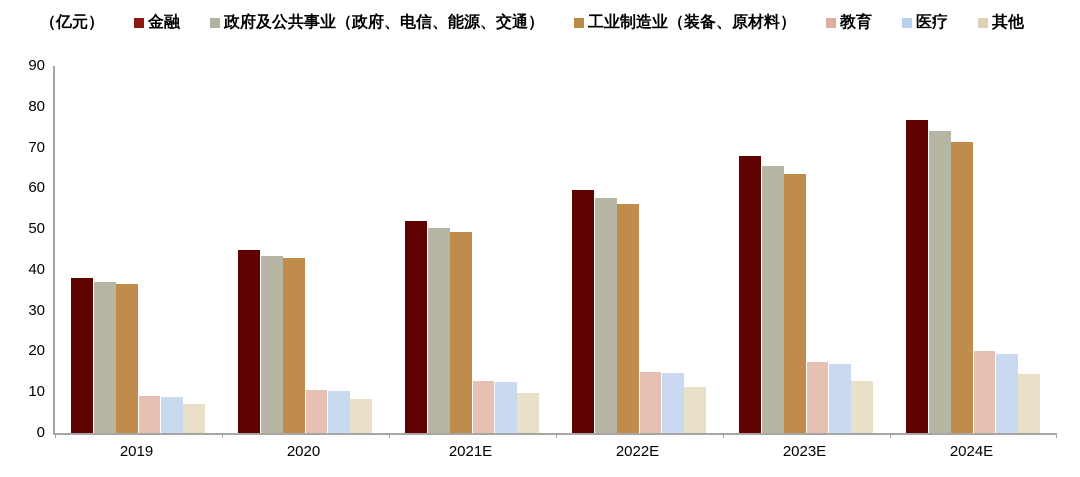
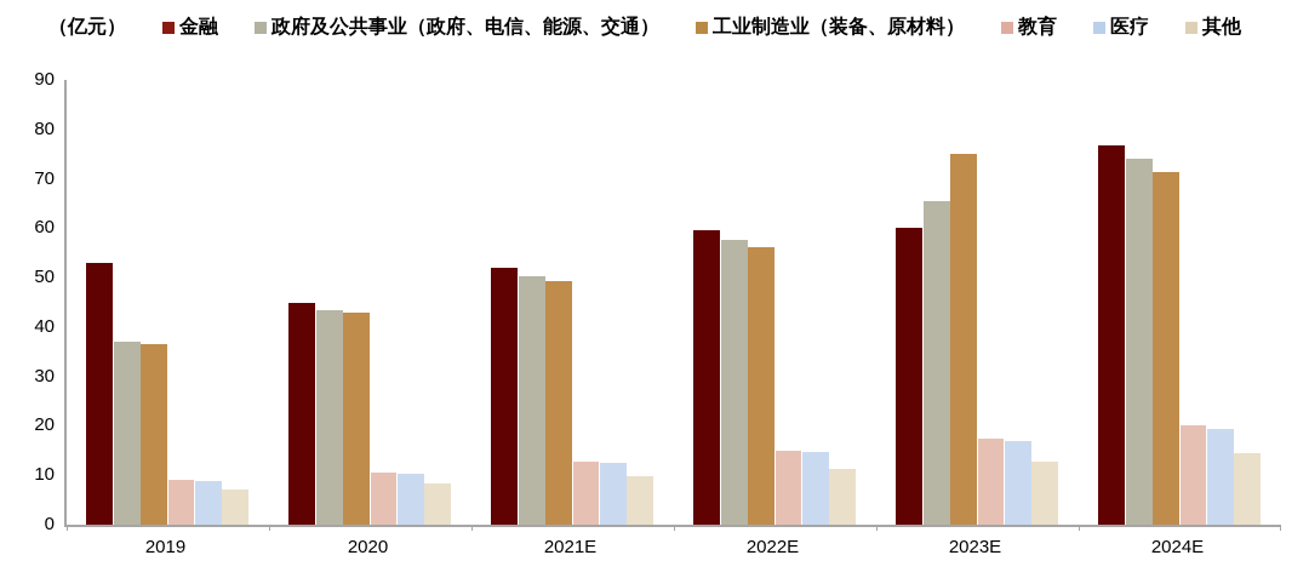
金融/2019: 38 -> 53
金融/2023E: 68 -> 60
工业制造业（装备、原材料）/2023E: 64 -> 75
